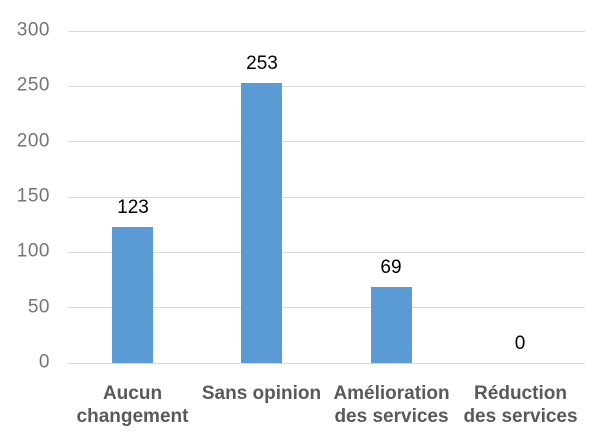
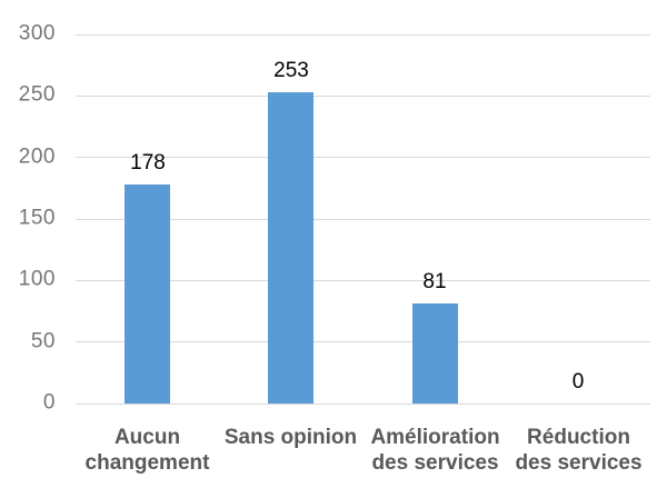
Aucun changement: 123 -> 178
Amélioration des services: 69 -> 81
